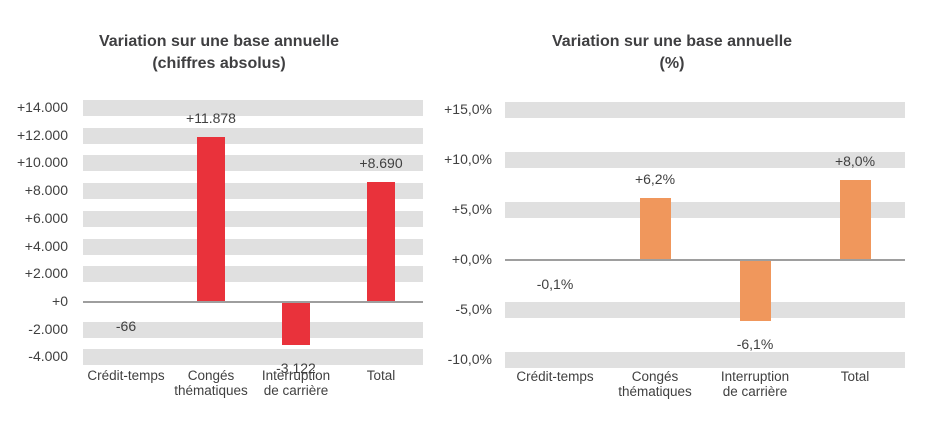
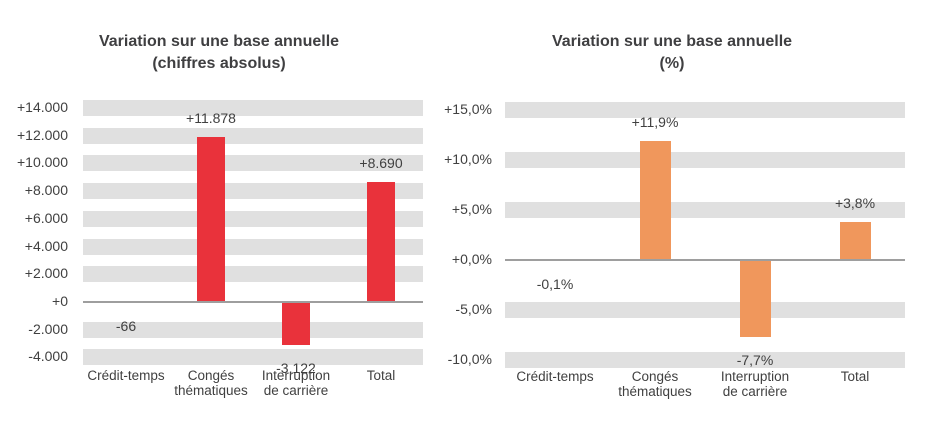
Variation sur une base annuelle (%)/Congés thématiques: +6,2% -> +11,9%
Variation sur une base annuelle (%)/Interruption de carrière: -6,1% -> -7,7%
Variation sur une base annuelle (%)/Total: +8,0% -> +3,8%
